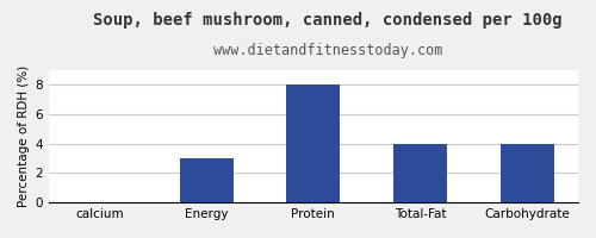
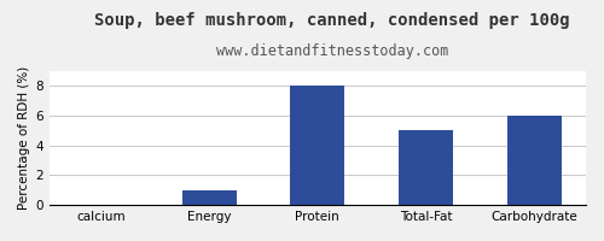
Energy: 3 -> 1
Total-Fat: 4 -> 5
Carbohydrate: 4 -> 6
